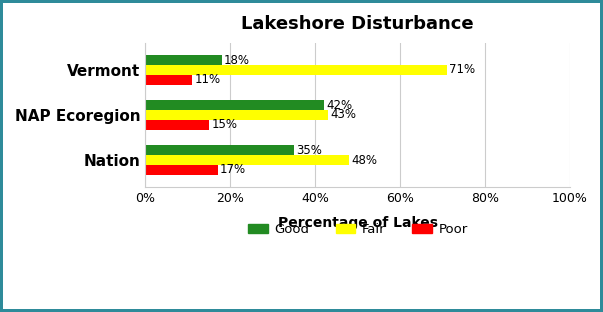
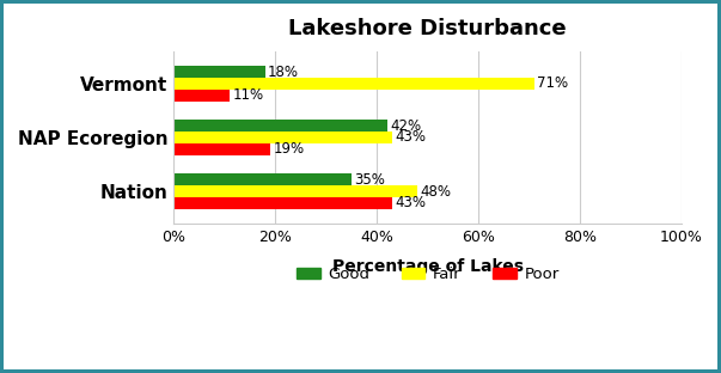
Poor/NAP Ecoregion: 15% -> 19%
Poor/Nation: 17% -> 43%
